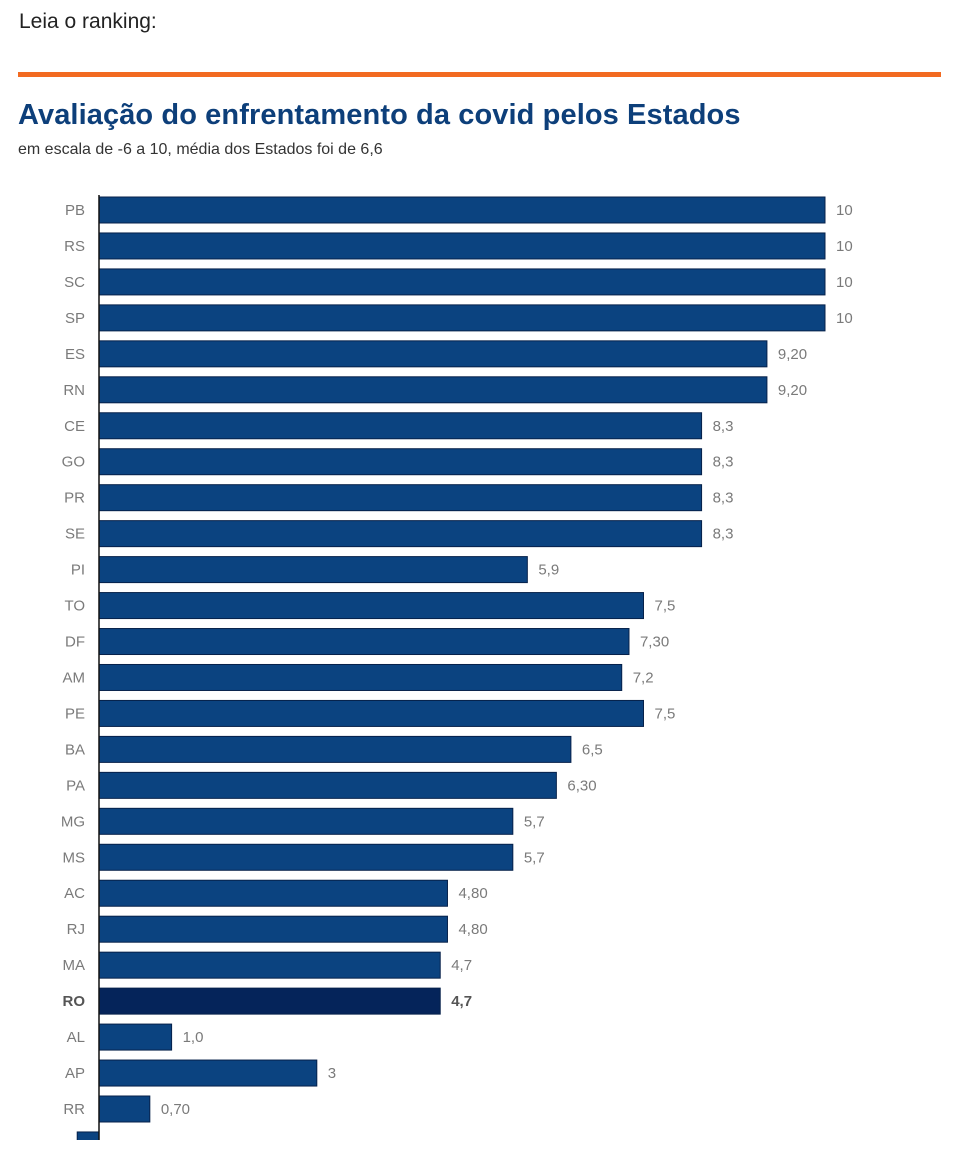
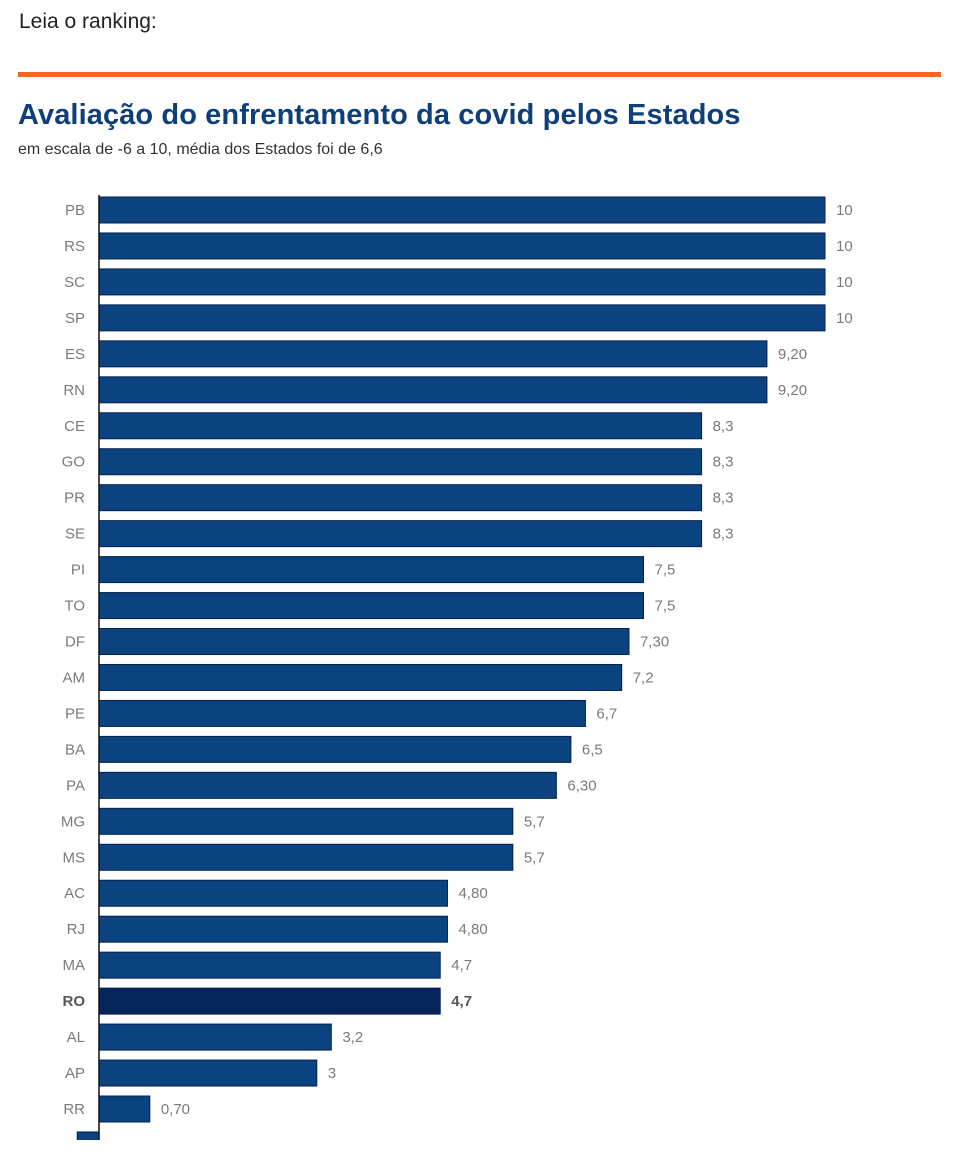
PI: 5,9 -> 7,5
PE: 7,5 -> 6,7
AL: 1,0 -> 3,2
